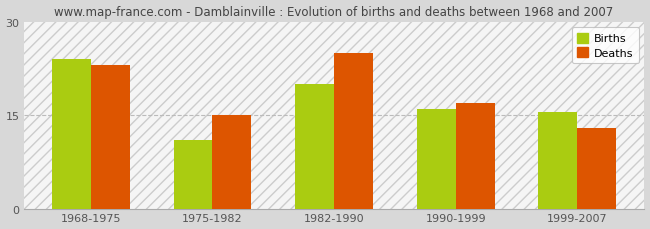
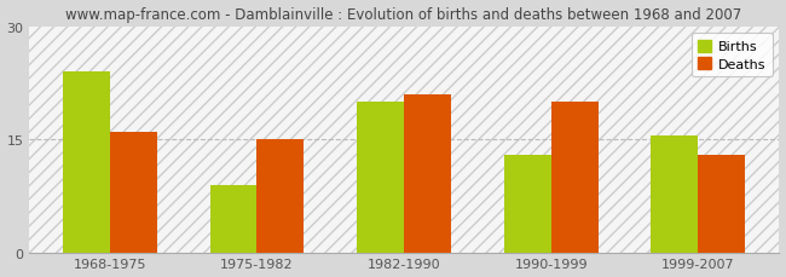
Deaths/1968-1975: 23 -> 16
Births/1975-1982: 11.0 -> 9.0
Deaths/1982-1990: 25 -> 21
Births/1990-1999: 16.0 -> 13.0
Deaths/1990-1999: 17 -> 20
